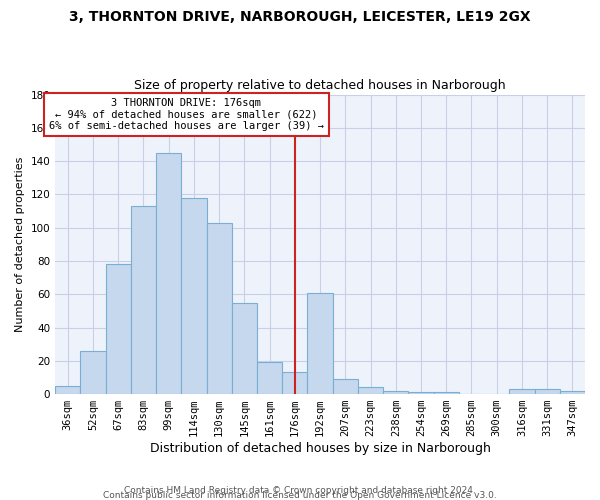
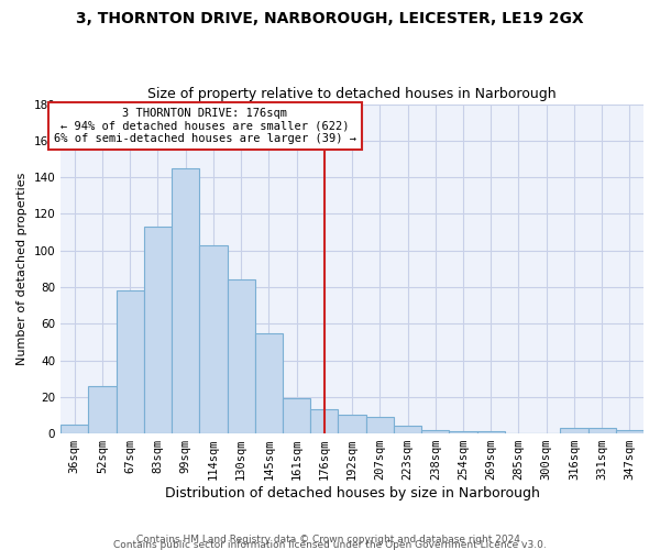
114sqm: 118 -> 103
130sqm: 103 -> 84
192sqm: 61 -> 10
